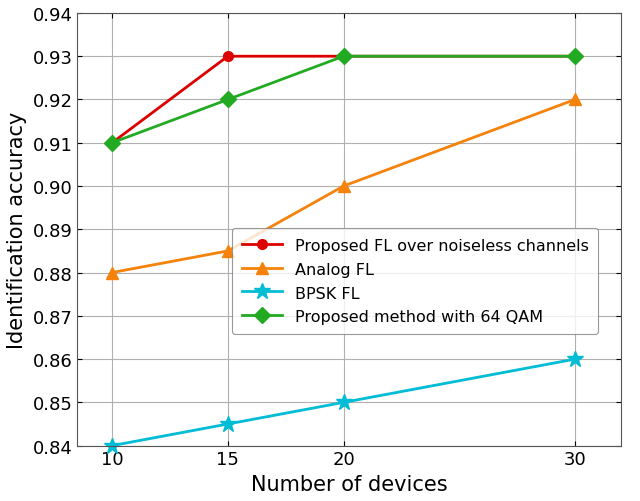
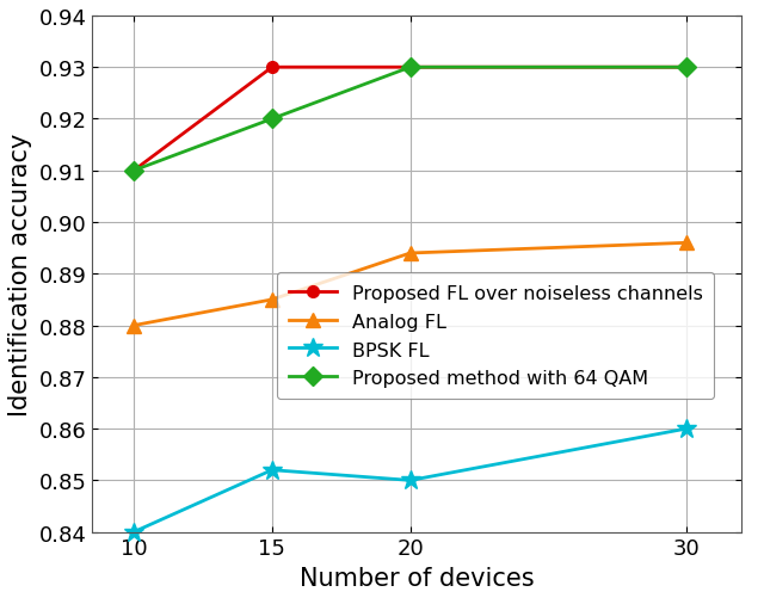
BPSK FL/15: 0.845 -> 0.852
Analog FL/20: 0.900 -> 0.894
Analog FL/30: 0.920 -> 0.896
